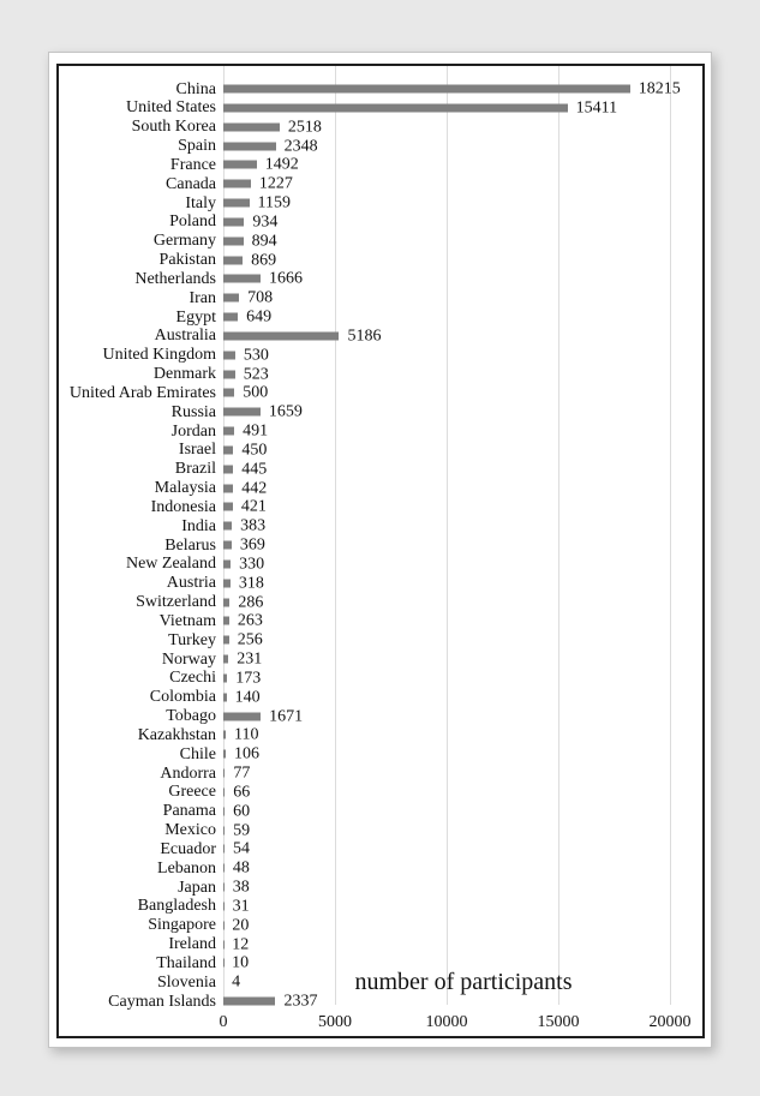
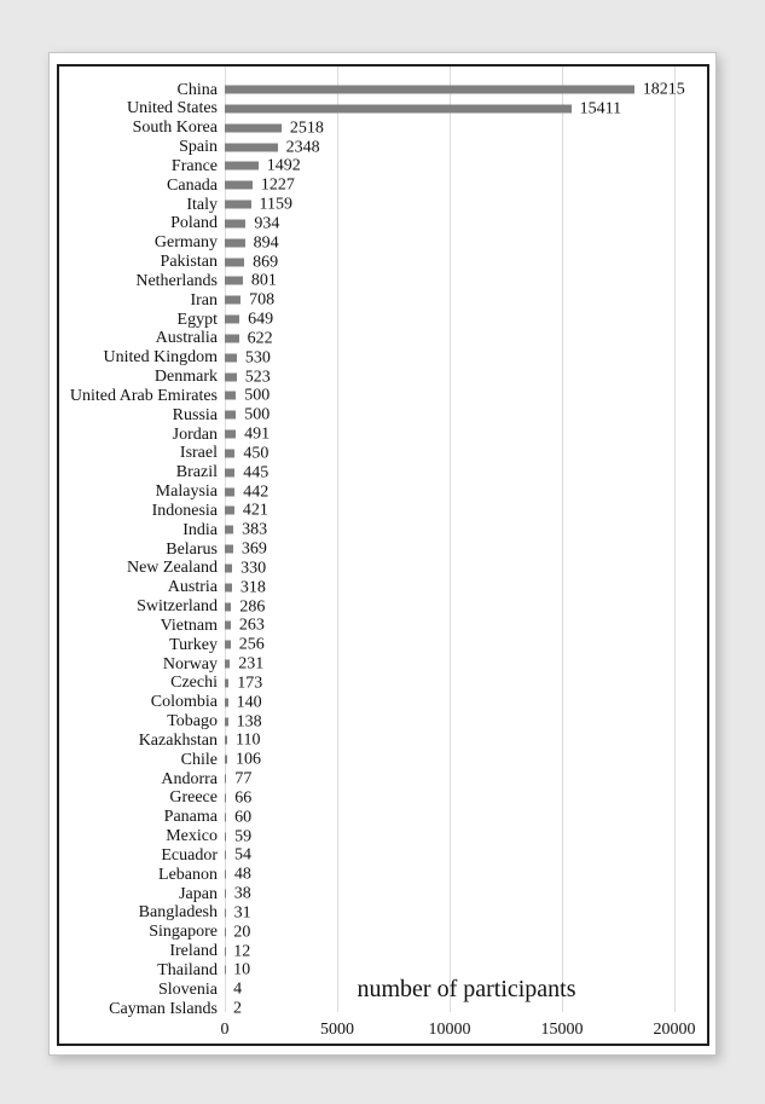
Netherlands: 1666 -> 801
Australia: 5186 -> 622
Russia: 1659 -> 500
Tobago: 1671 -> 138
Cayman Islands: 2337 -> 2
